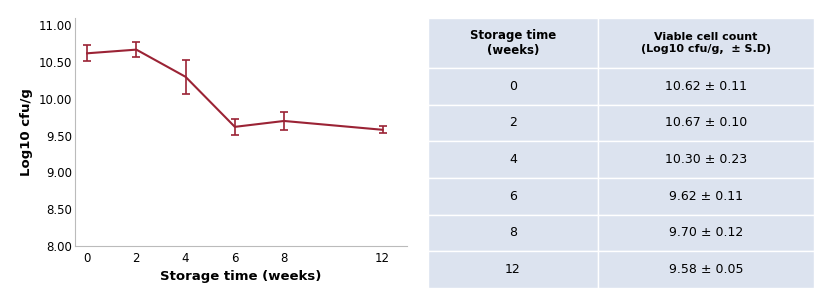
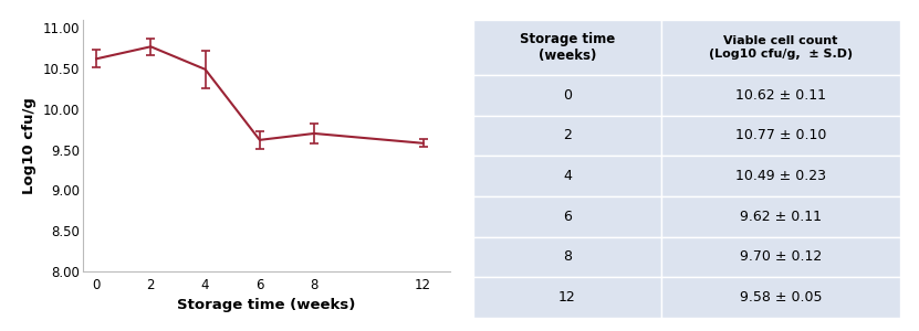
2: 10.67 -> 10.77
4: 10.30 -> 10.49
